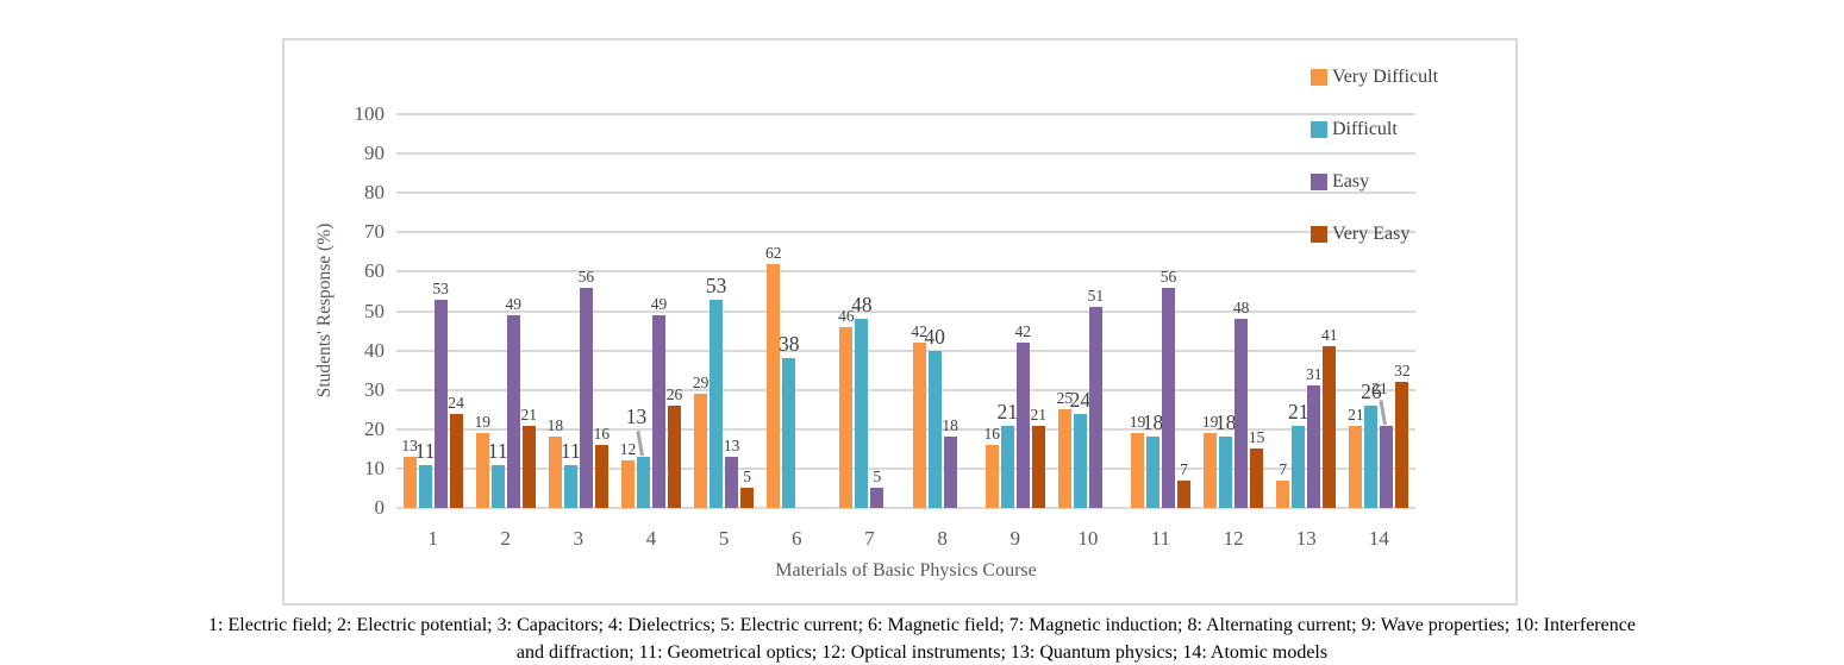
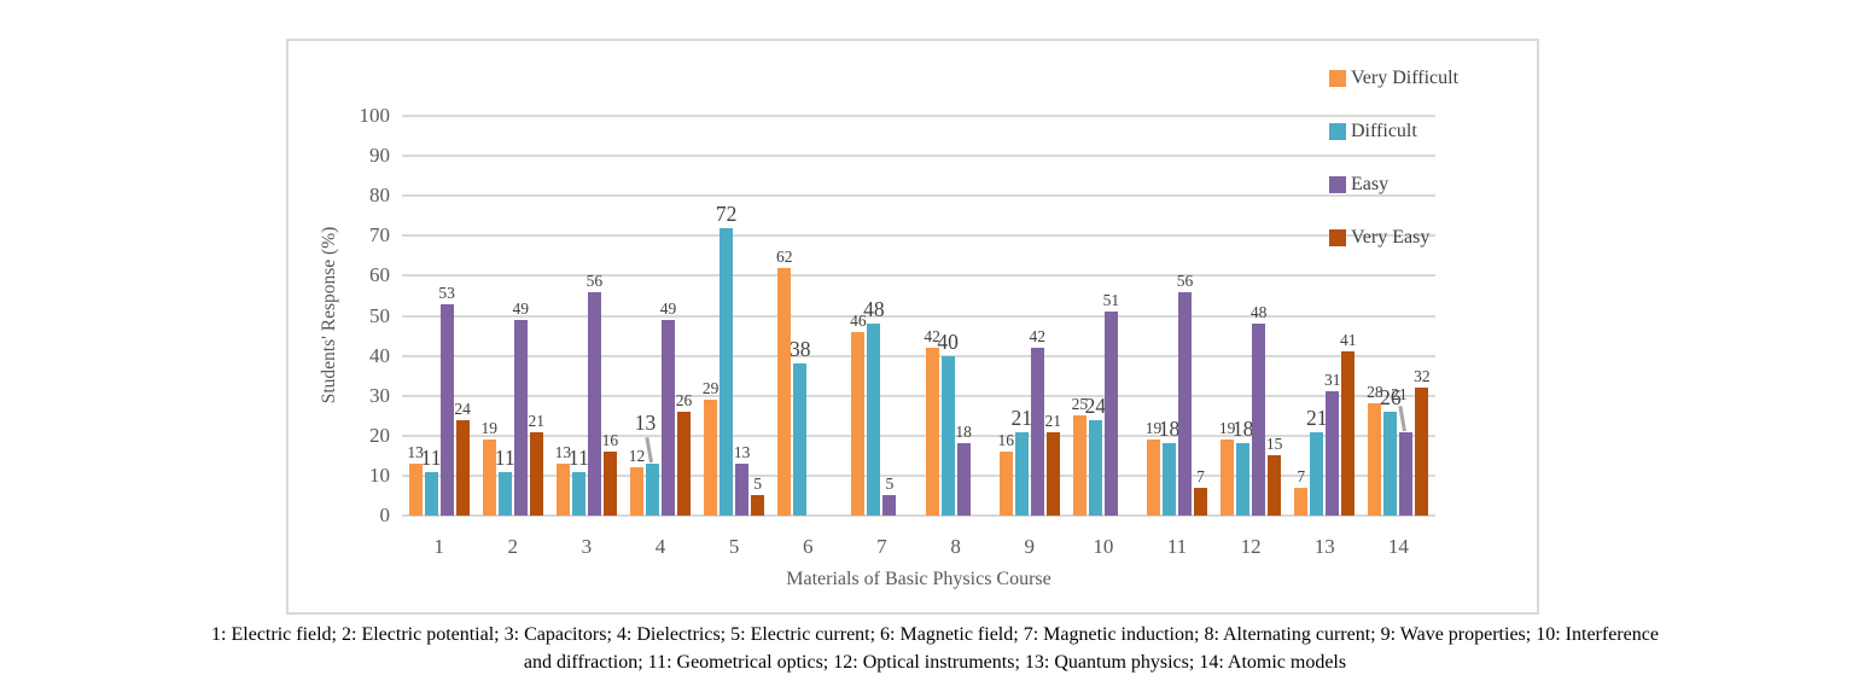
Very Difficult/3: 18 -> 13
Difficult/5: 53 -> 72
Very Difficult/14: 21 -> 28
